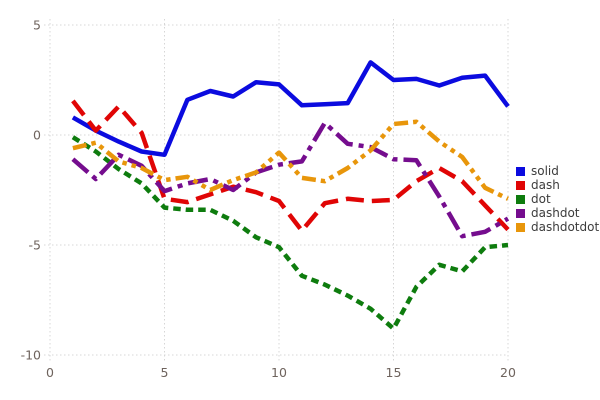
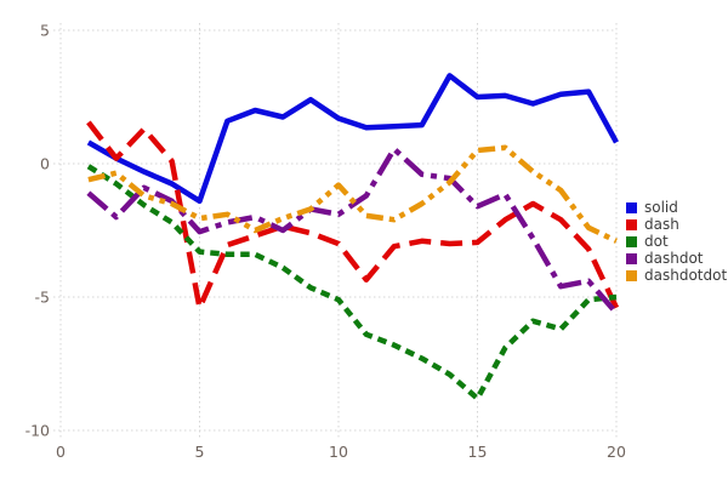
solid/5: -0.9 -> -1.4
dash/5: -2.9 -> -5.4
solid/10: 2.3 -> 1.7
dashdot/10: -1.4 -> -1.9
dashdot/15: -1.1 -> -1.6
solid/20: 1.3 -> 0.8
dash/20: -4.3 -> -5.4
dashdot/20: -3.8 -> -5.6
